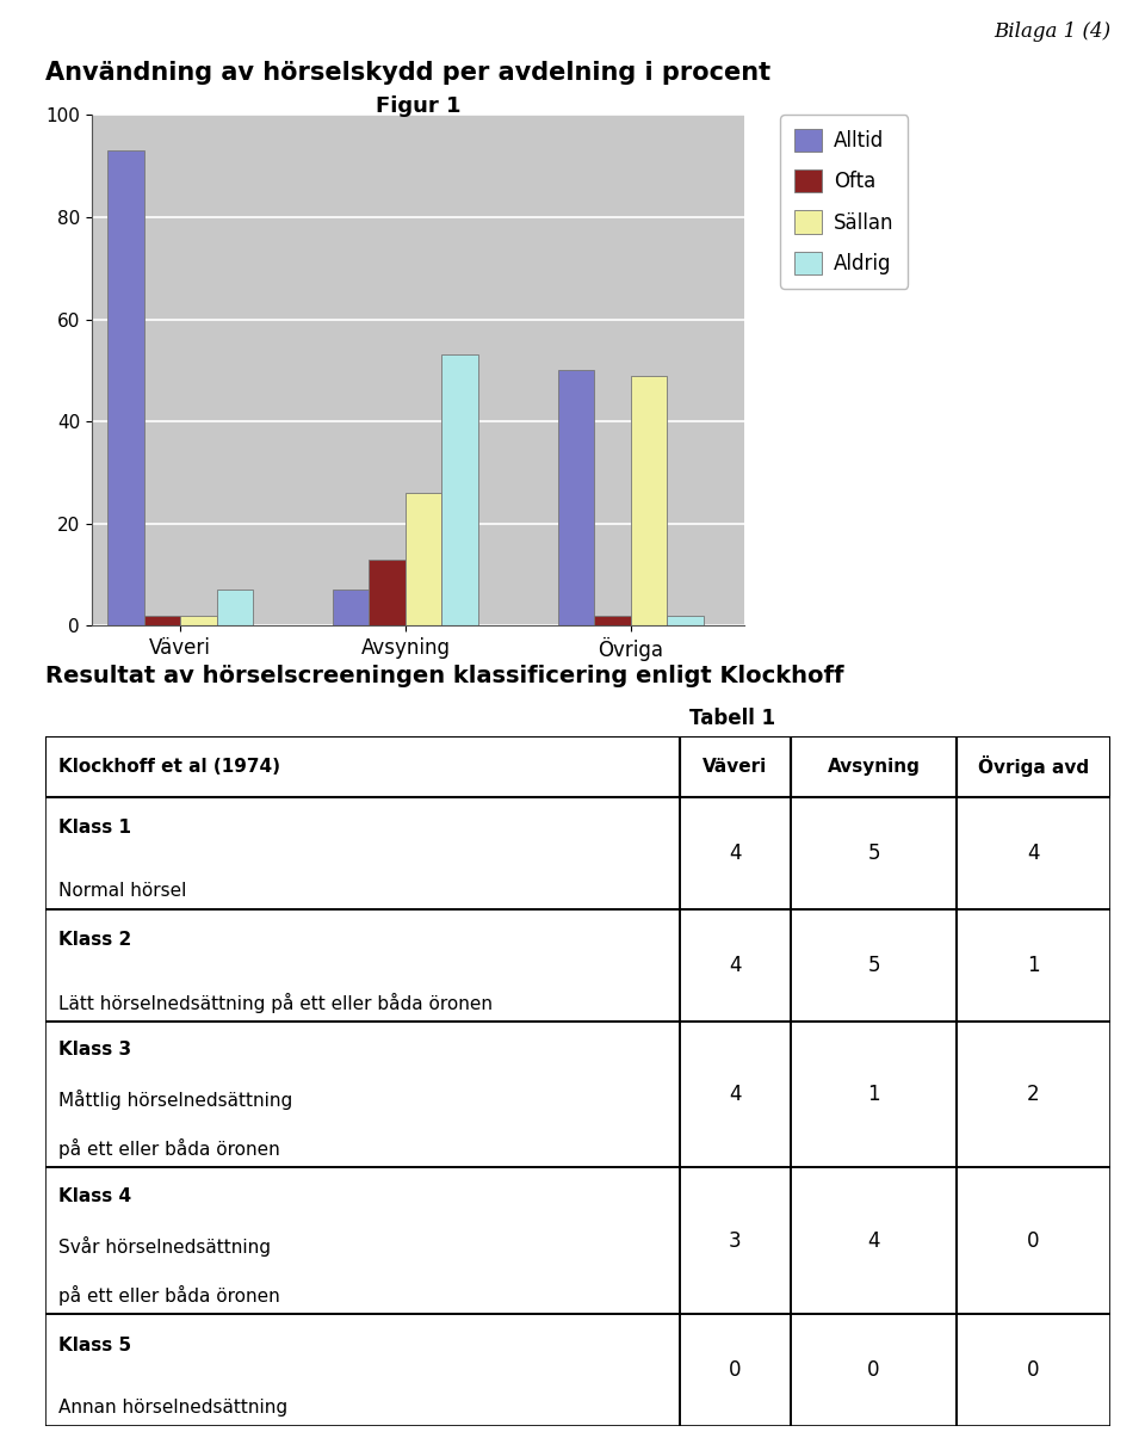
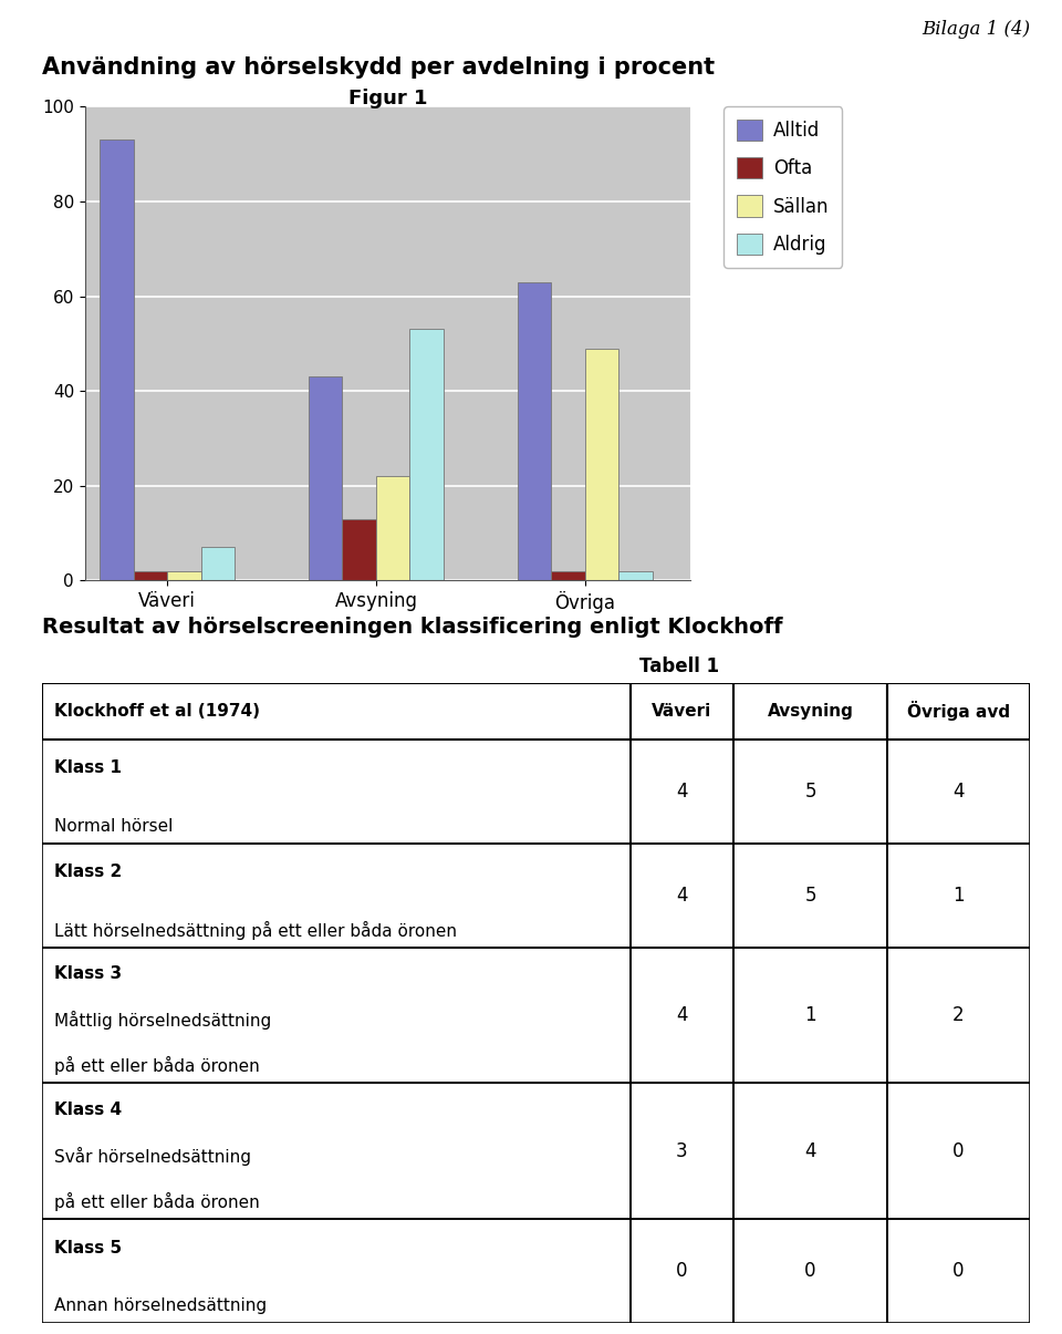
Alltid/Avsyning: 7 -> 43
Sällan/Avsyning: 26 -> 22
Alltid/Övriga: 50 -> 63
